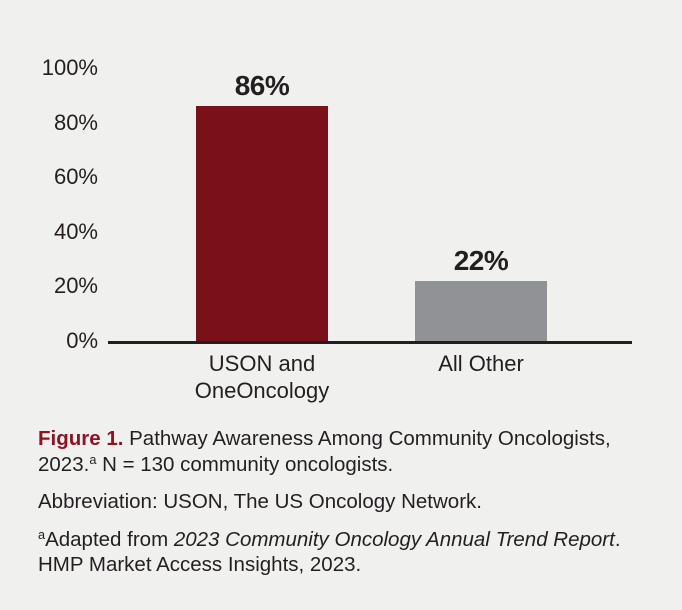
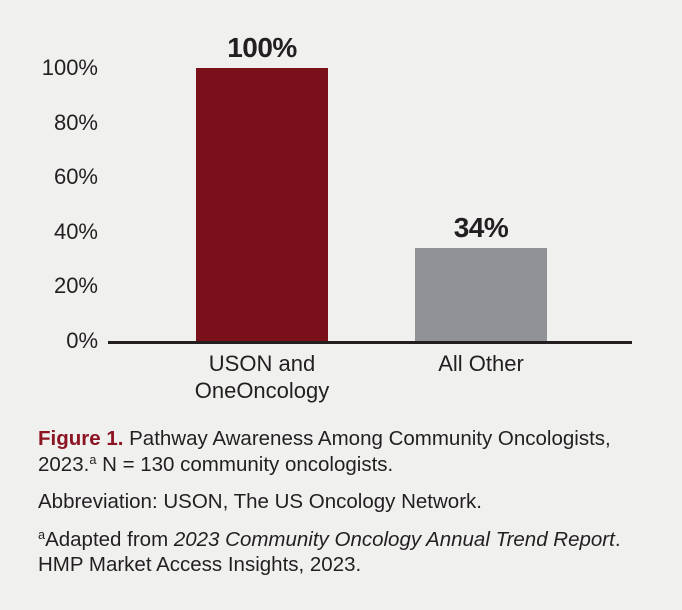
USON and OneOncology: 86% -> 100%
All Other: 22% -> 34%
